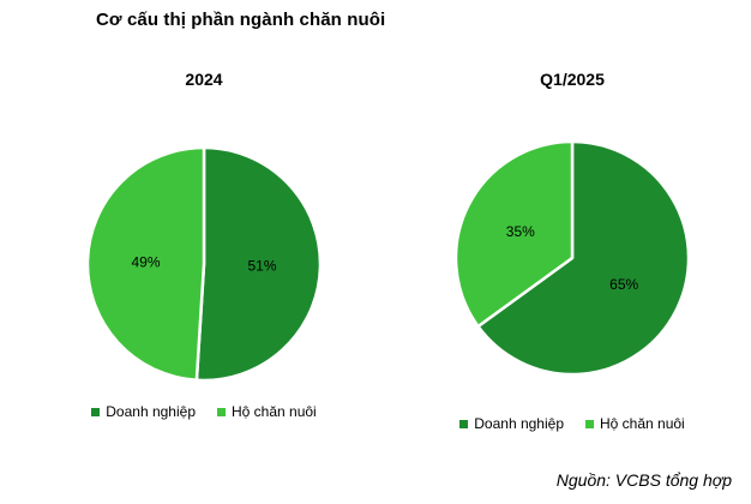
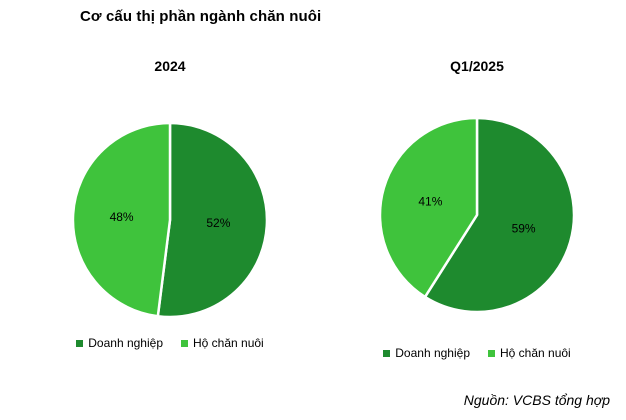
2024/Doanh nghiệp: 51% -> 52%
2024/Hộ chăn nuôi: 49% -> 48%
Q1/2025/Doanh nghiệp: 65% -> 59%
Q1/2025/Hộ chăn nuôi: 35% -> 41%
